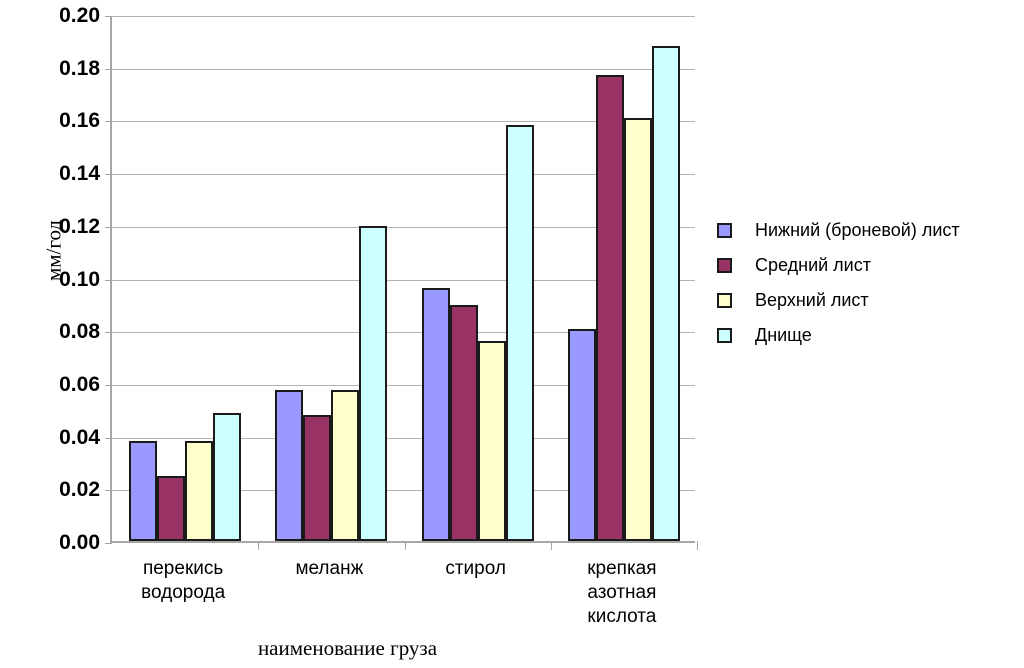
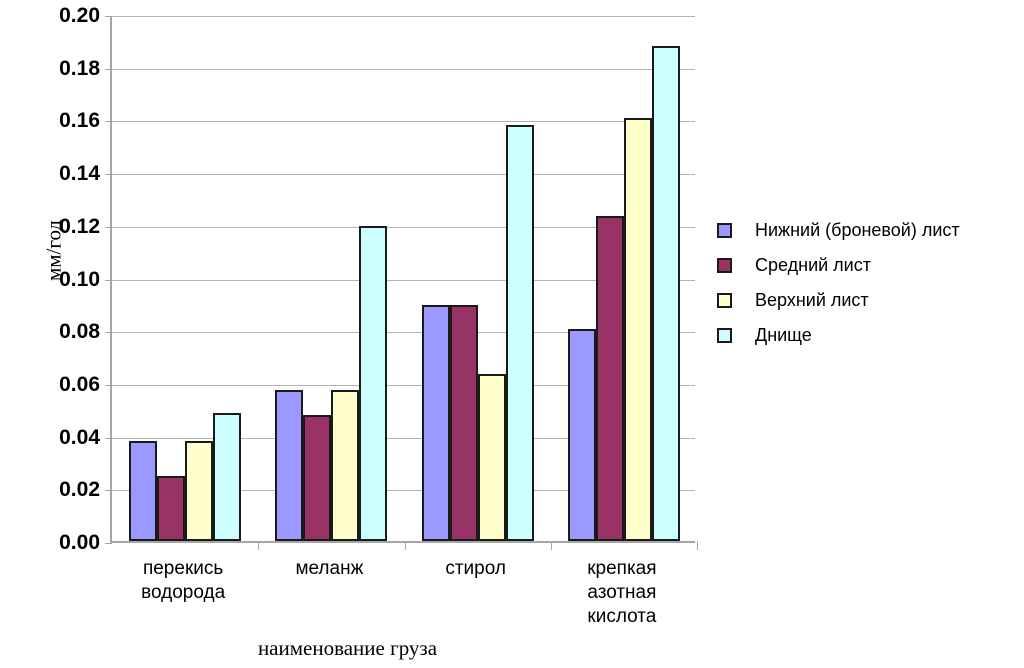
Нижний (броневой) лист/стирол: 0.096 -> 0.089
Верхний лист/стирол: 0.076 -> 0.064
Средний лист/крепкая азотная кислота: 0.177 -> 0.123
